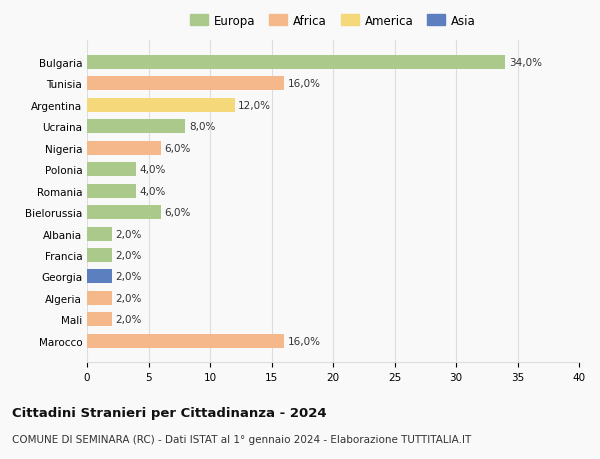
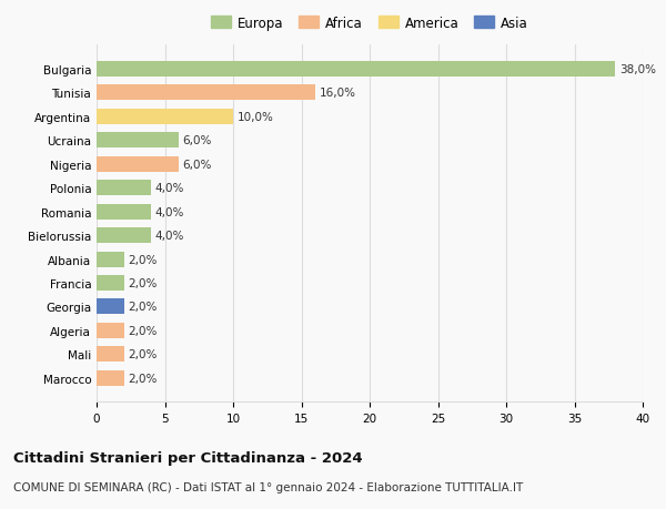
Bulgaria: 34,0% -> 38,0%
Argentina: 12,0% -> 10,0%
Ucraina: 8,0% -> 6,0%
Bielorussia: 6,0% -> 4,0%
Marocco: 16,0% -> 2,0%
